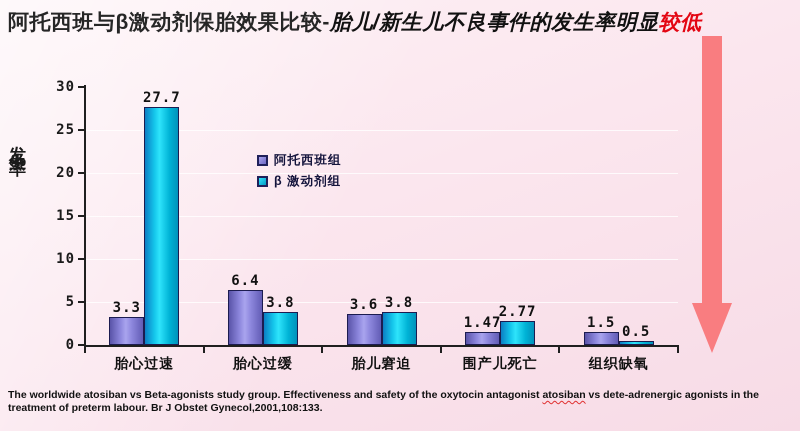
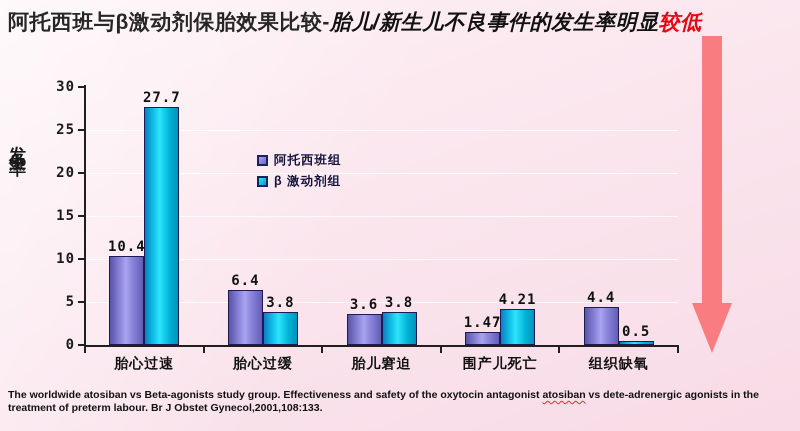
阿托西班组/胎心过速: 3.3 -> 10.4
β 激动剂组/围产儿死亡: 2.77 -> 4.21
阿托西班组/组织缺氧: 1.5 -> 4.4
